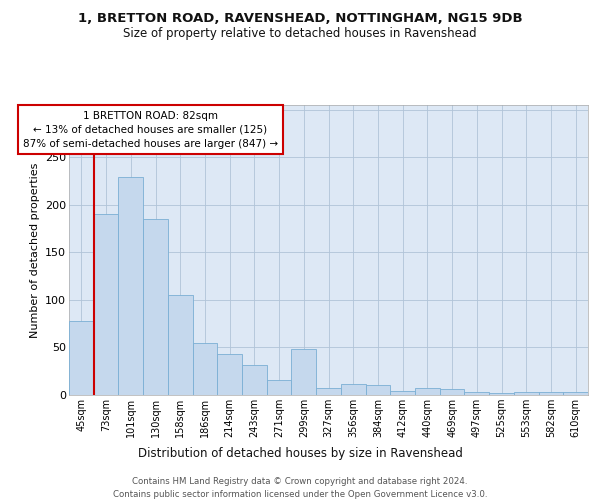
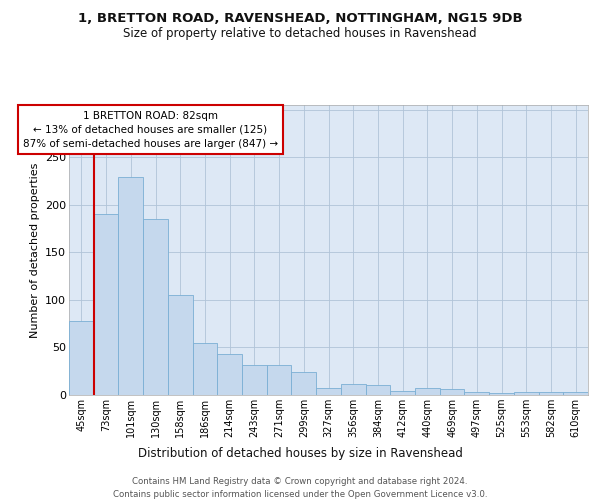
271sqm: 16 -> 32
299sqm: 48 -> 24
